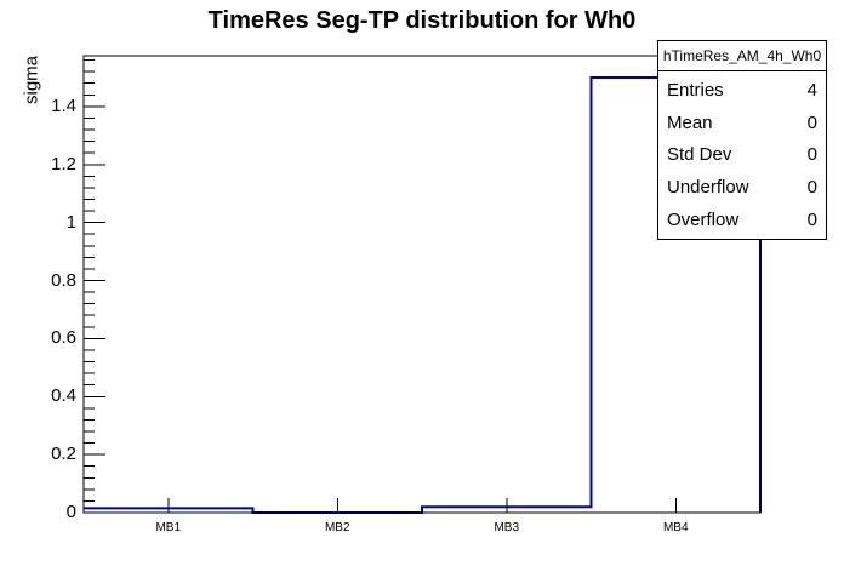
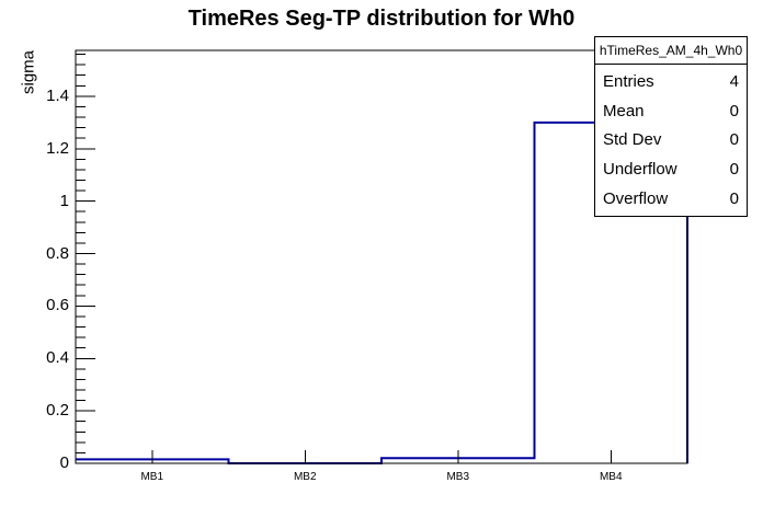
MB4: 1.50 -> 1.30
